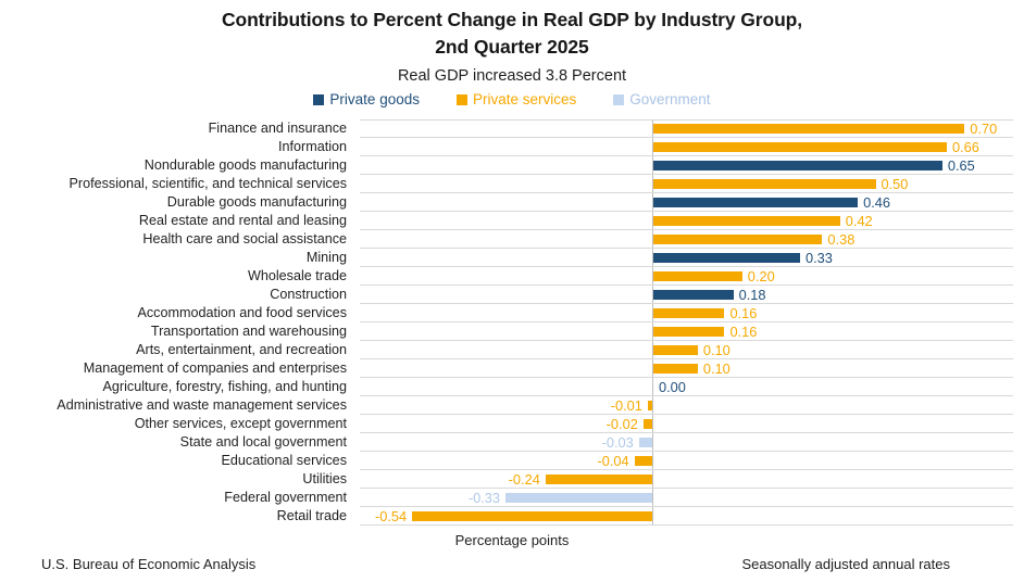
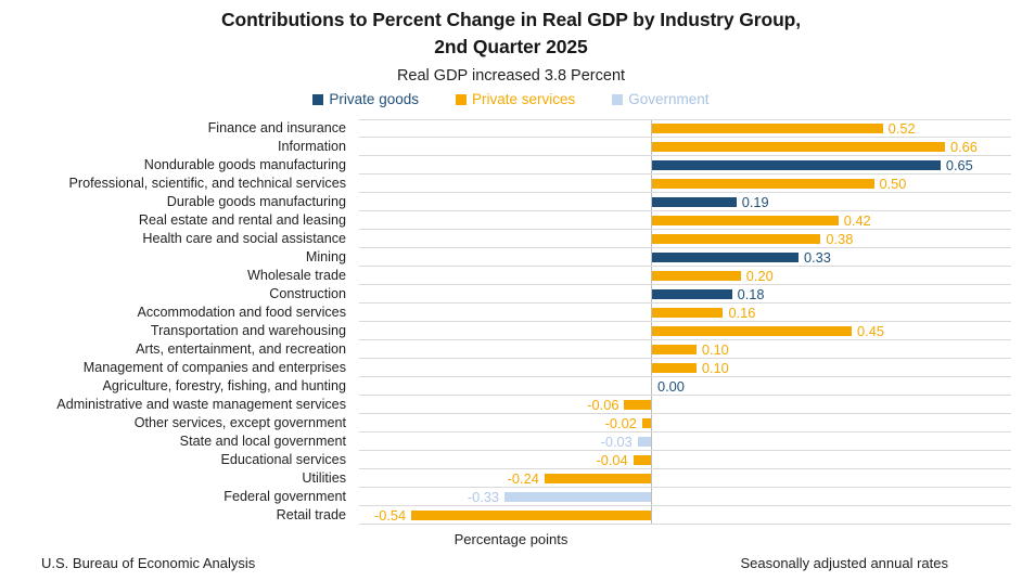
Finance and insurance: 0.70 -> 0.52
Durable goods manufacturing: 0.46 -> 0.19
Transportation and warehousing: 0.16 -> 0.45
Administrative and waste management services: -0.01 -> -0.06
